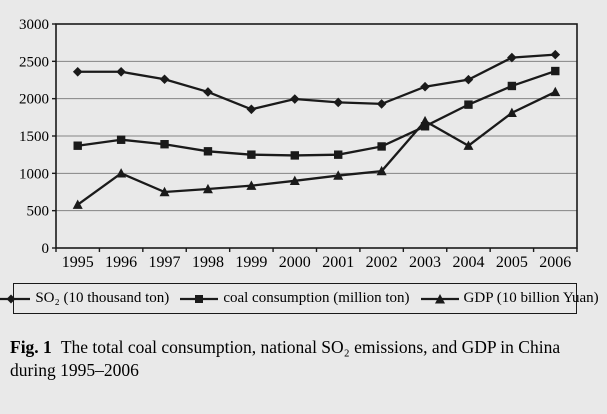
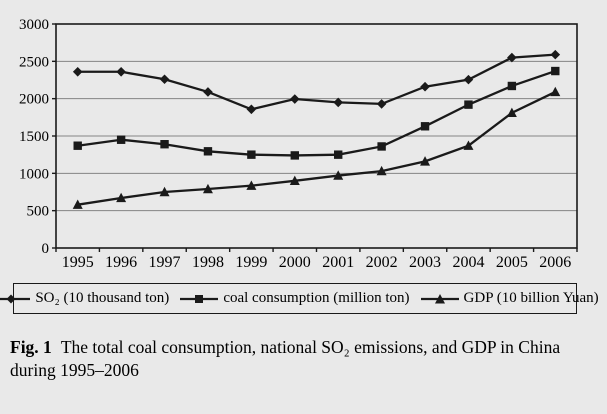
GDP (10 billion Yuan)/1996: 1000 -> 700
GDP (10 billion Yuan)/2003: 1700 -> 1200
